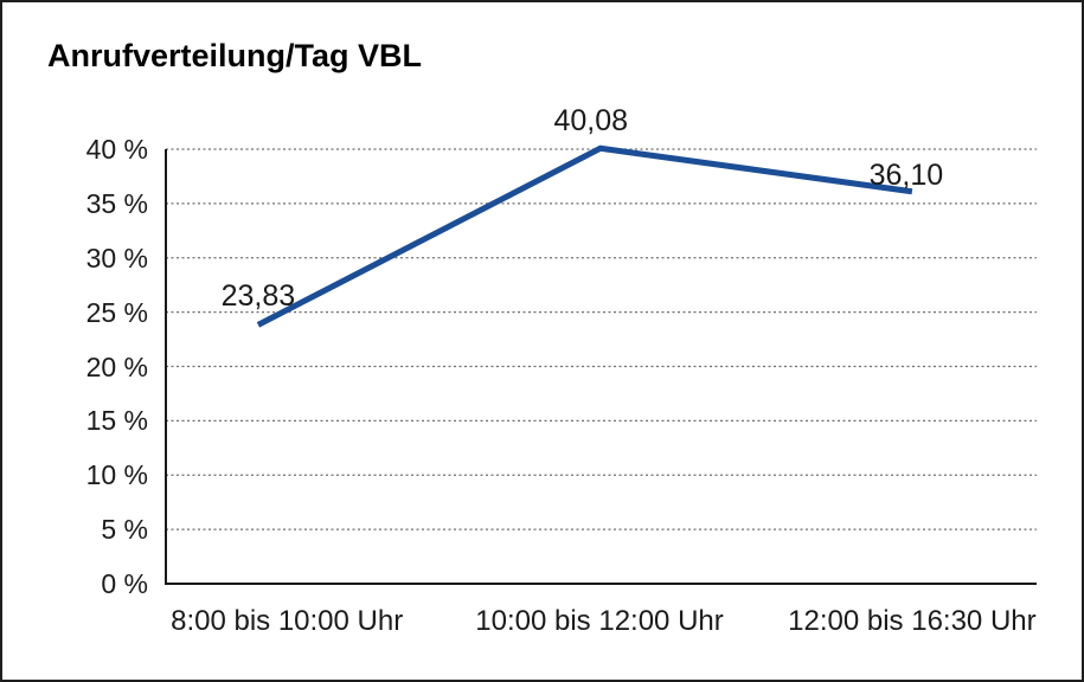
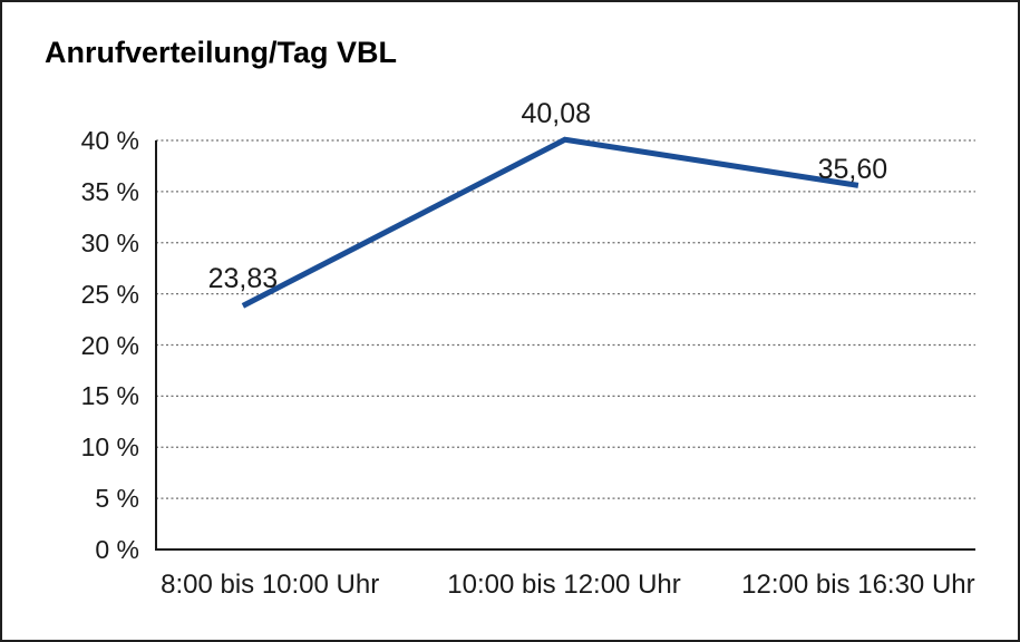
12:00 bis 16:30 Uhr: 36,10 -> 35,60
